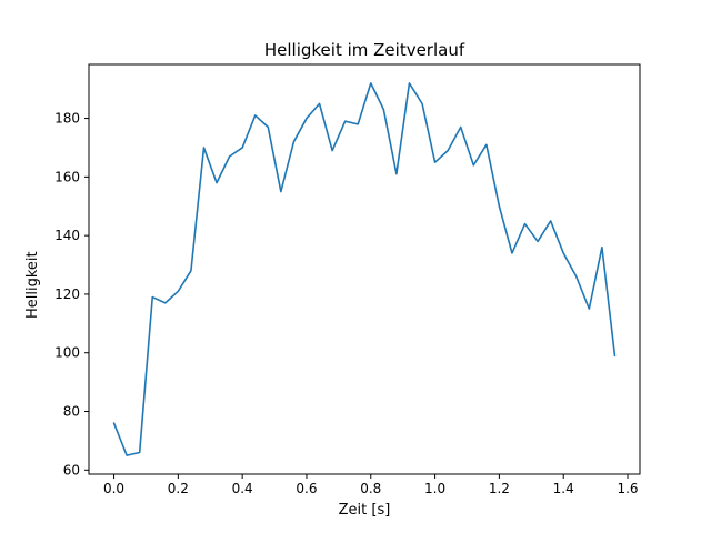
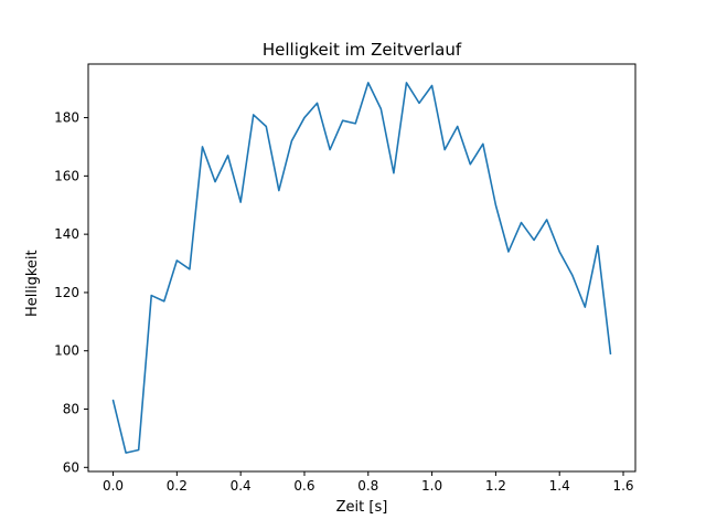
0.0: 76 -> 83
0.2: 121 -> 131
0.4: 170 -> 151
1.0: 165 -> 191
